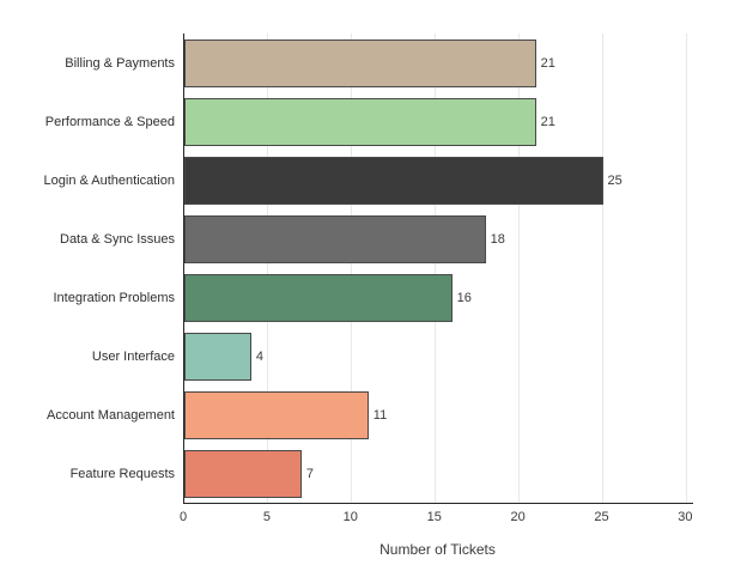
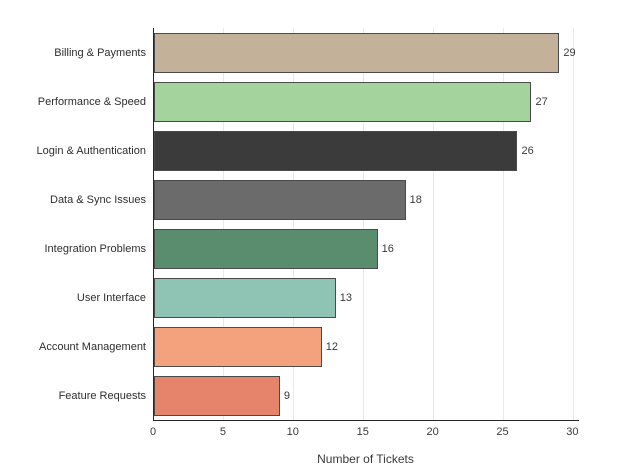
Billing & Payments: 21 -> 29
Performance & Speed: 21 -> 27
Login & Authentication: 25 -> 26
User Interface: 4 -> 13
Account Management: 11 -> 12
Feature Requests: 7 -> 9
